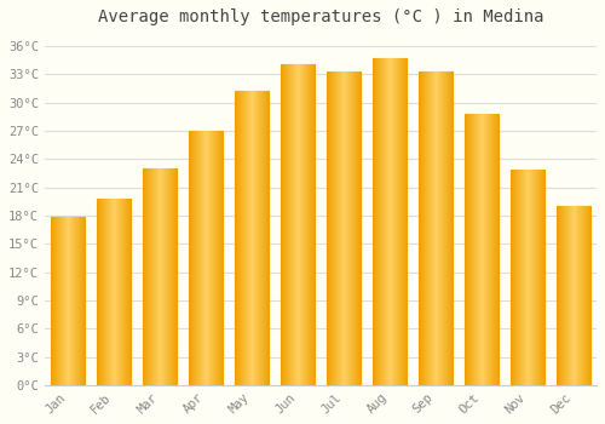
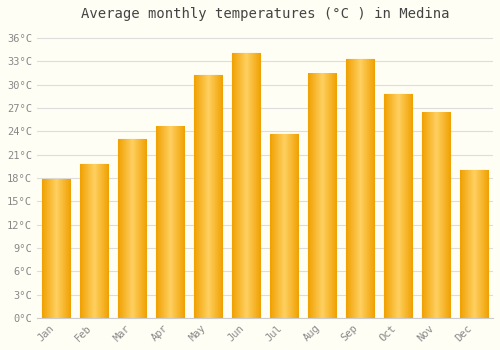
Apr: 27.0°C -> 24.6°C
Jul: 33.2°C -> 23.6°C
Aug: 34.7°C -> 31.4°C
Nov: 22.8°C -> 26.4°C
